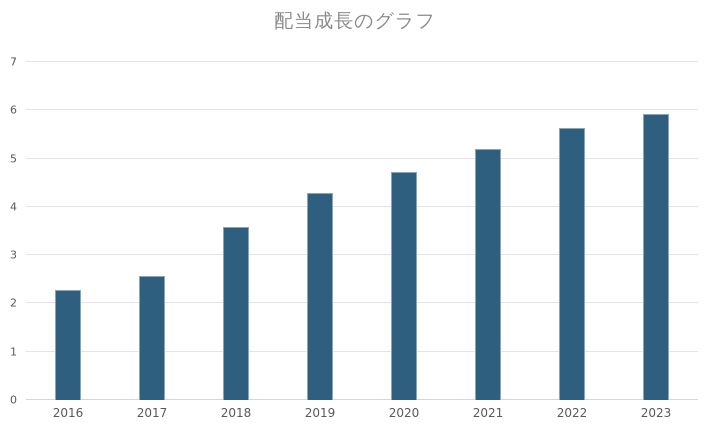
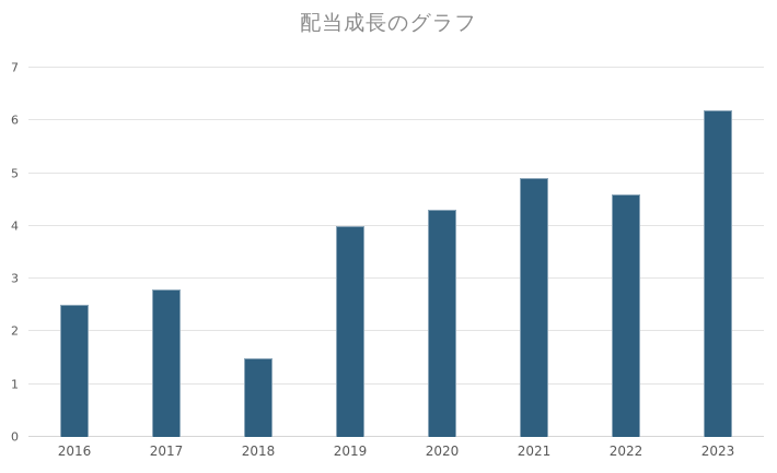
2016: 2.3 -> 2.5
2017: 2.6 -> 2.8
2018: 3.6 -> 1.5
2019: 4.3 -> 4.0
2020: 4.7 -> 4.3
2021: 5.2 -> 4.9
2022: 5.6 -> 4.6
2023: 5.9 -> 6.2
